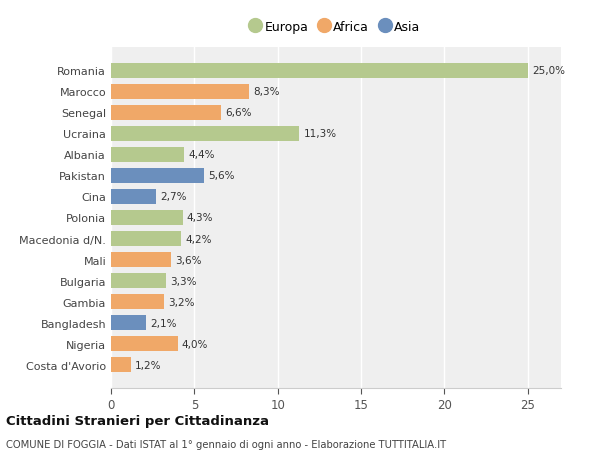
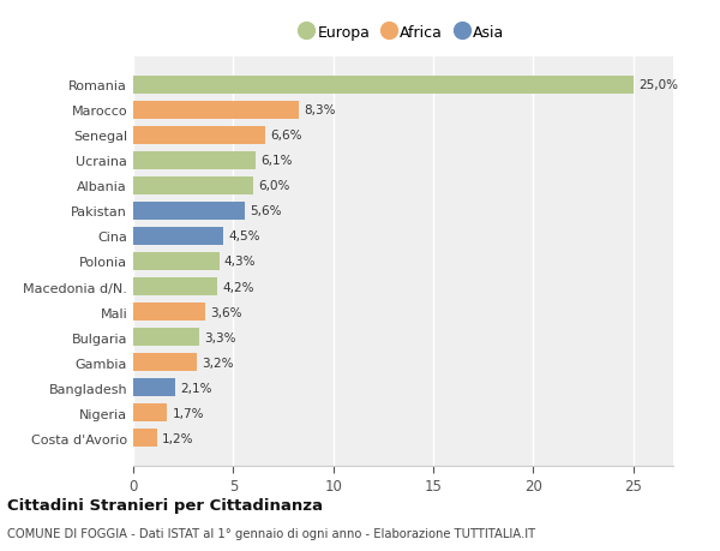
Ucraina: 11,3% -> 6,1%
Albania: 4,4% -> 6,0%
Cina: 2,7% -> 4,5%
Nigeria: 4,0% -> 1,7%
